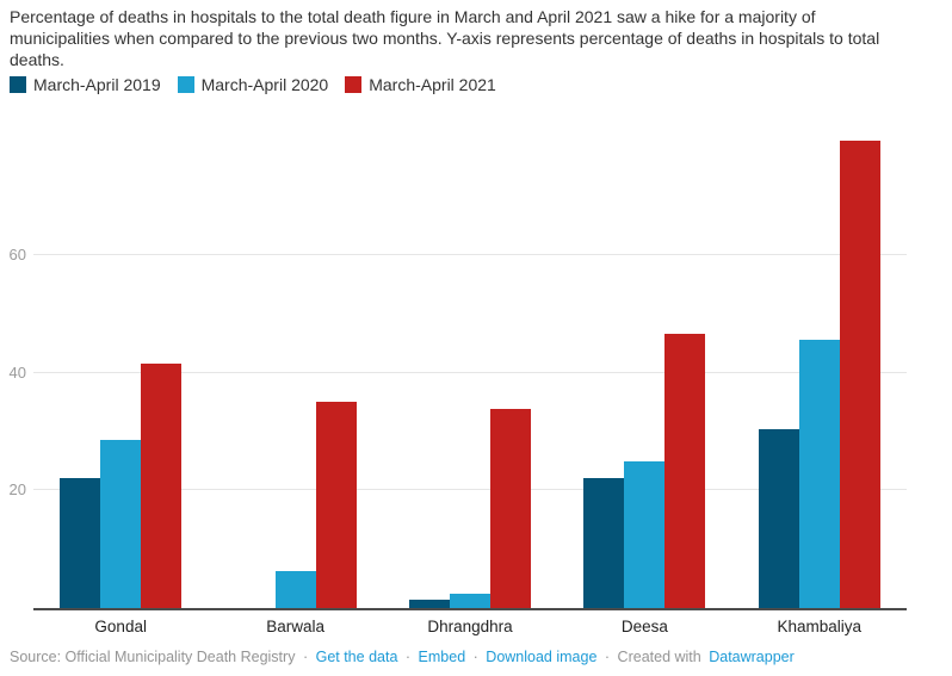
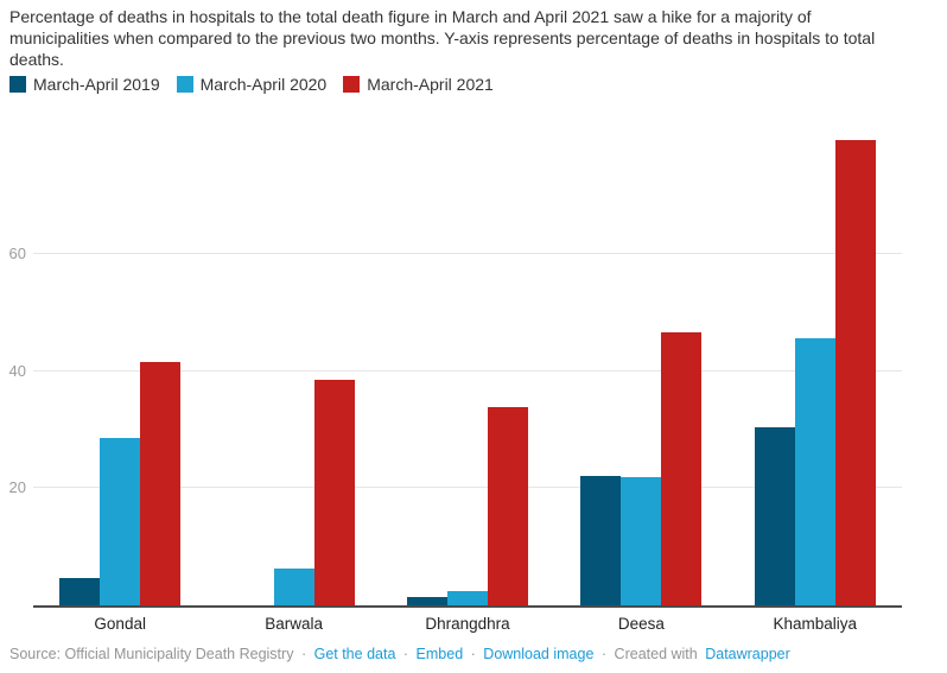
March-April 2019/Gondal: 22 -> 5
March-April 2021/Barwala: 35 -> 38
March-April 2020/Deesa: 25 -> 22
